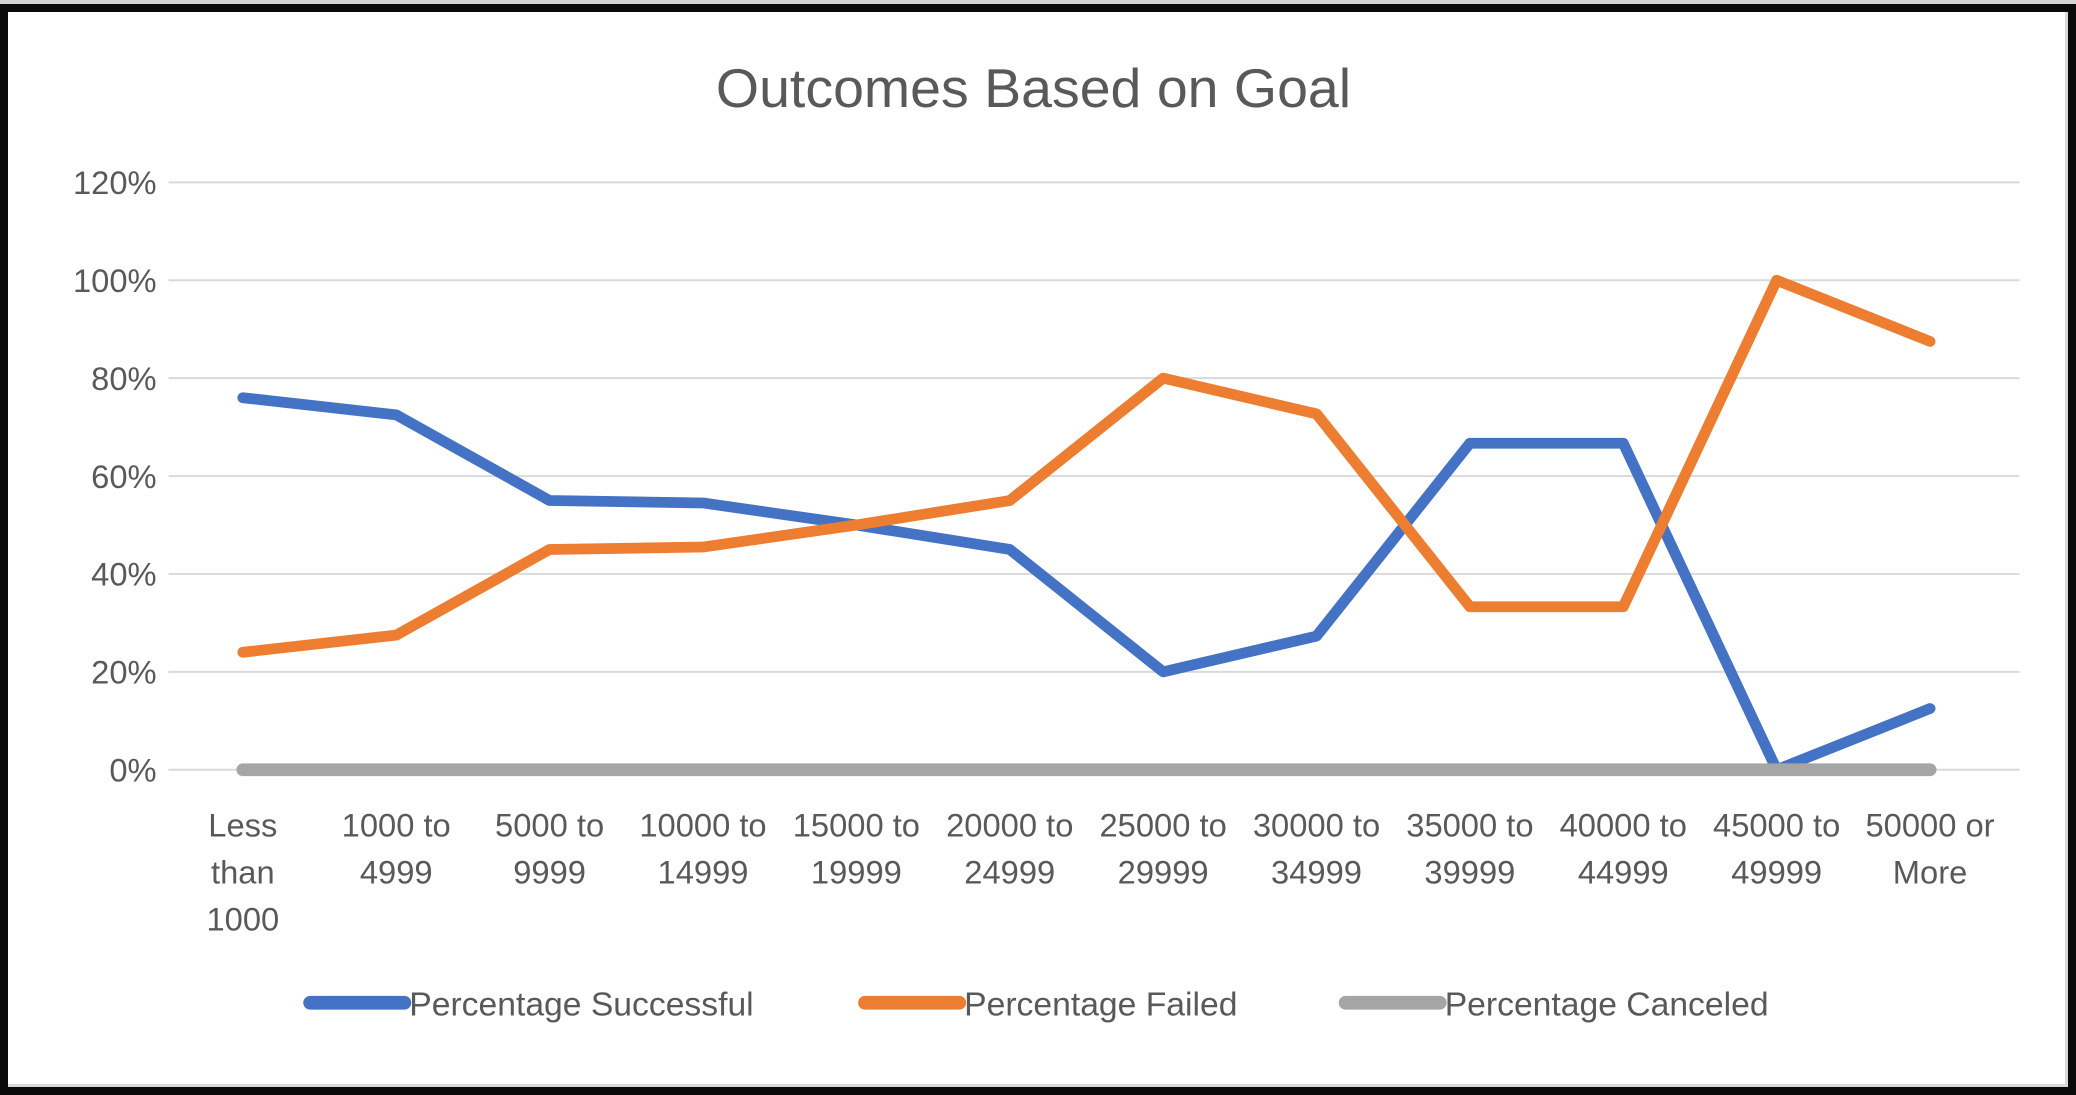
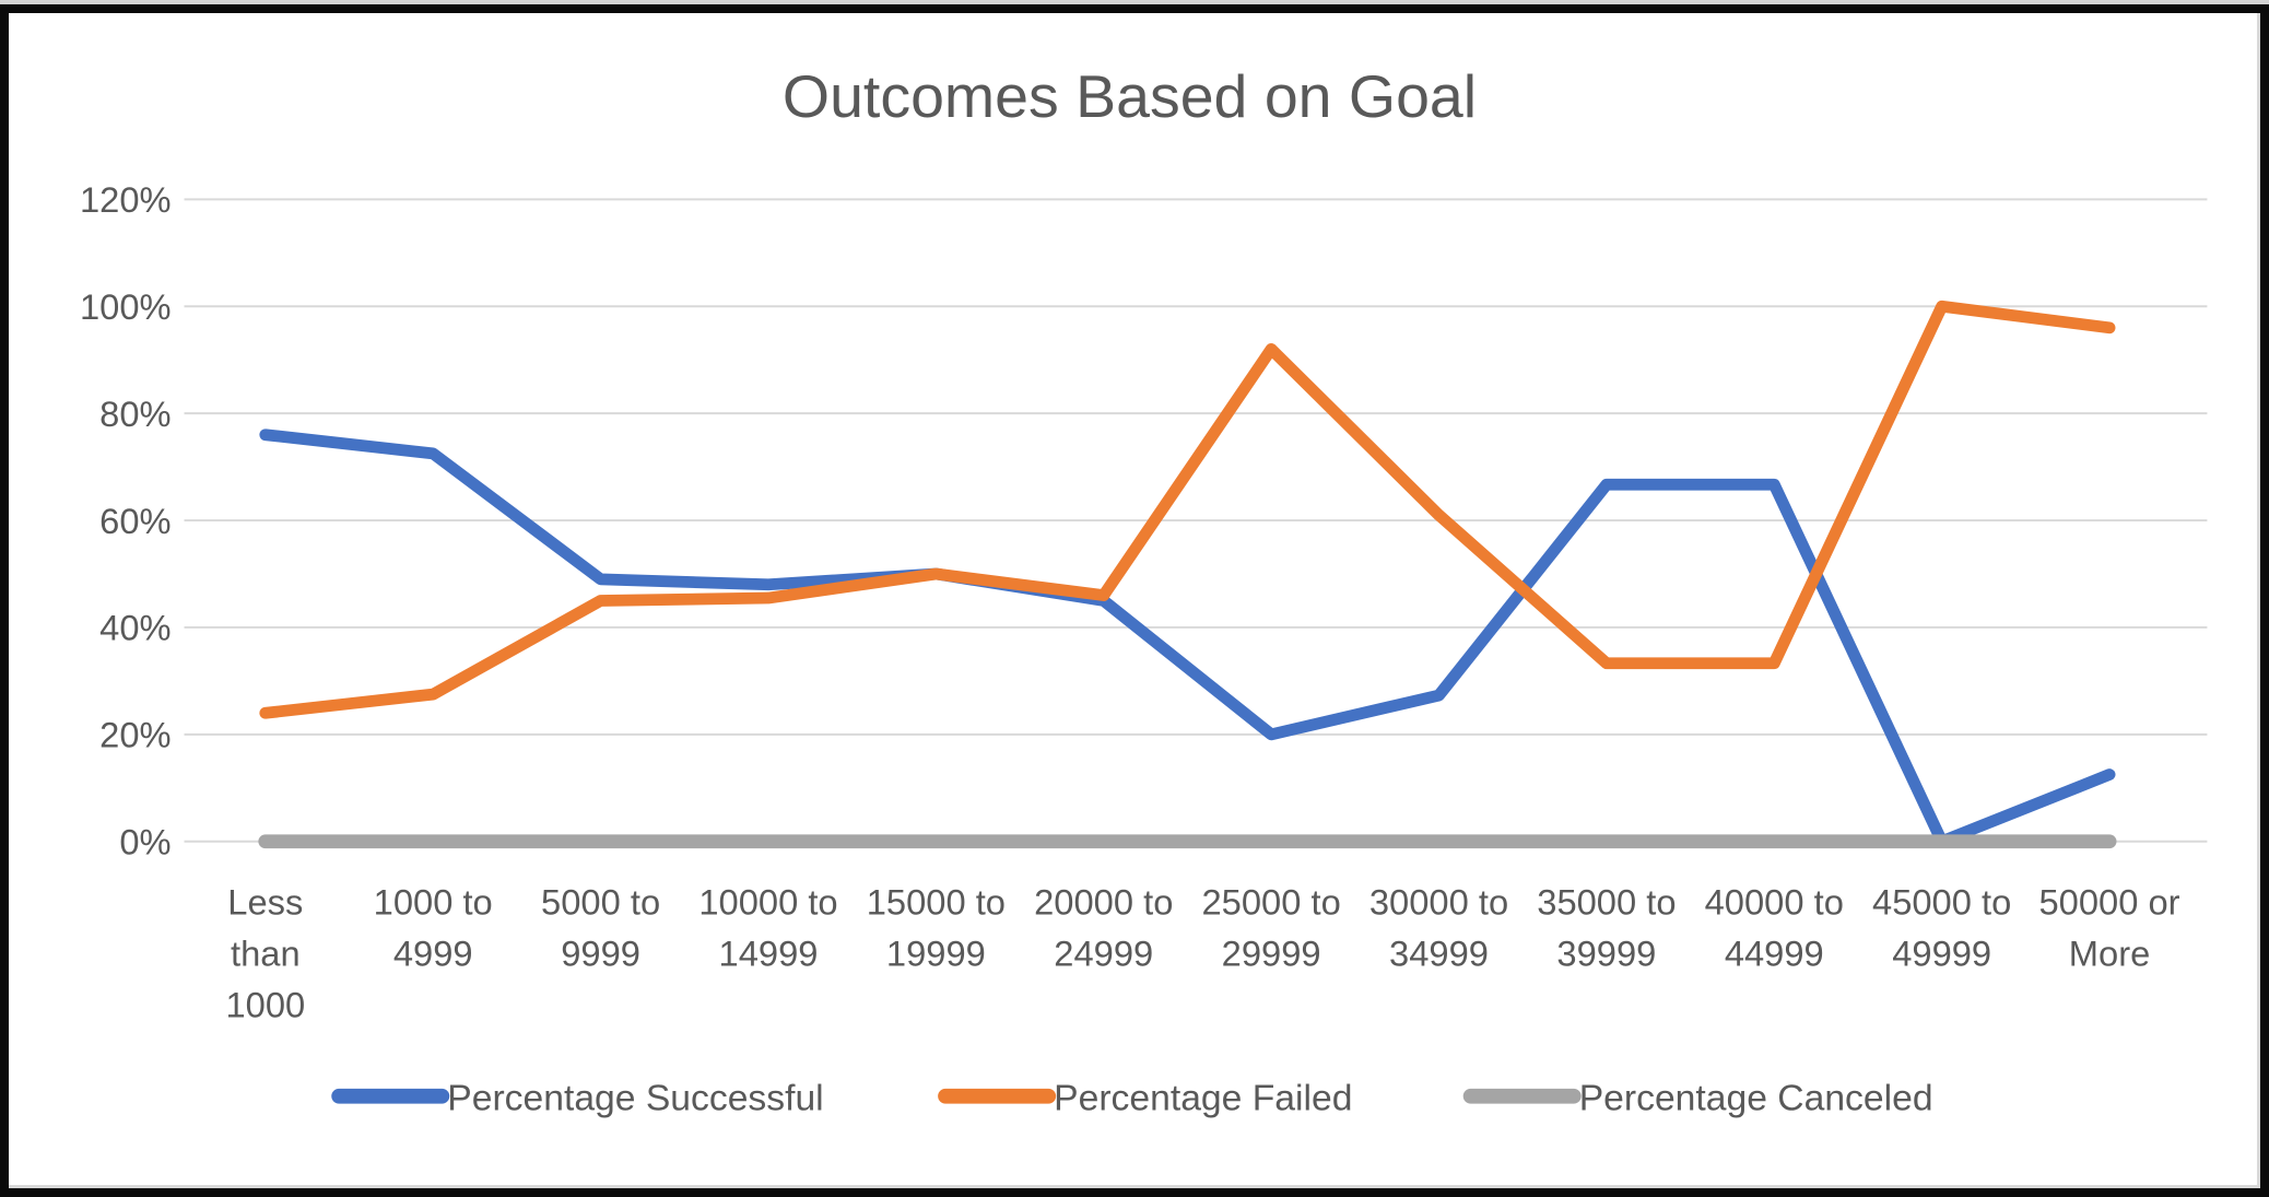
Percentage Successful/5000 to 9999: 55% -> 49%
Percentage Successful/10000 to 14999: 54% -> 48%
Percentage Failed/20000 to 24999: 55% -> 46%
Percentage Failed/25000 to 29999: 80% -> 92%
Percentage Failed/30000 to 34999: 73% -> 61%
Percentage Failed/50000 or More: 88% -> 96%
